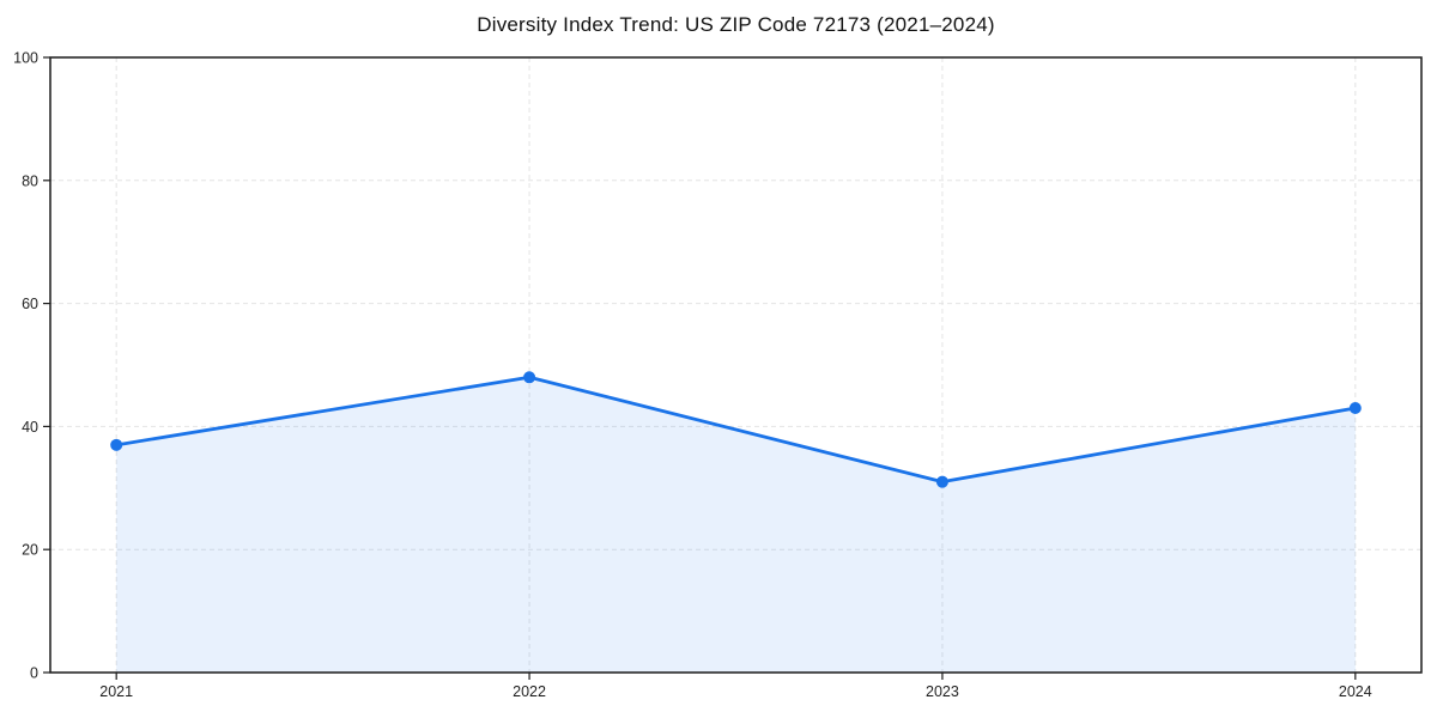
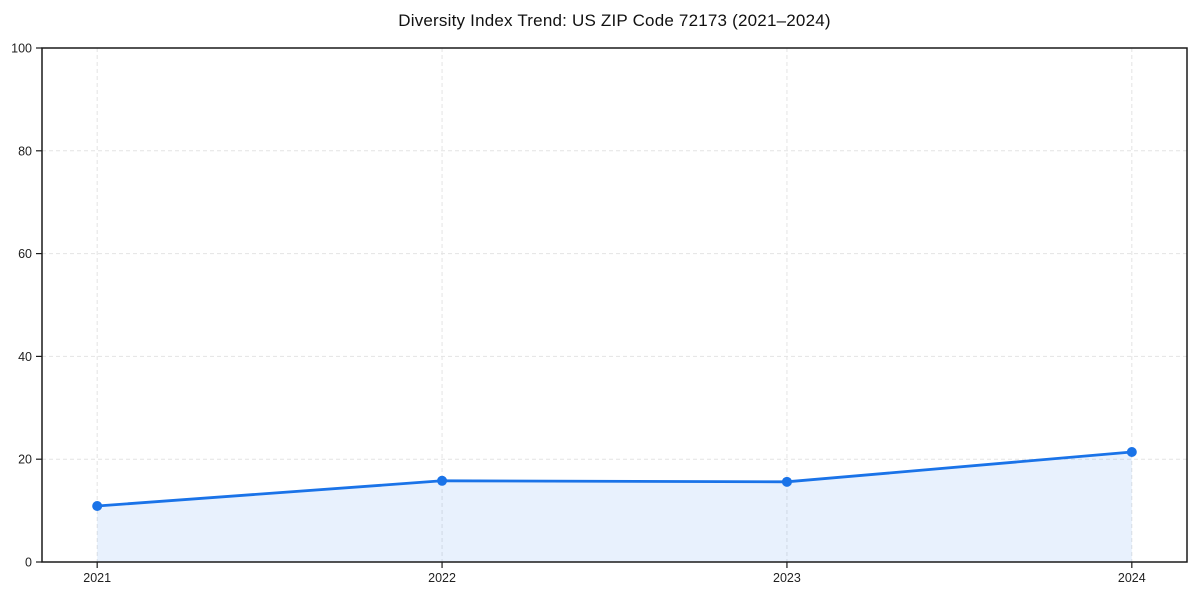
2021: 37 -> 11
2022: 48 -> 16
2023: 31 -> 16
2024: 43 -> 21
